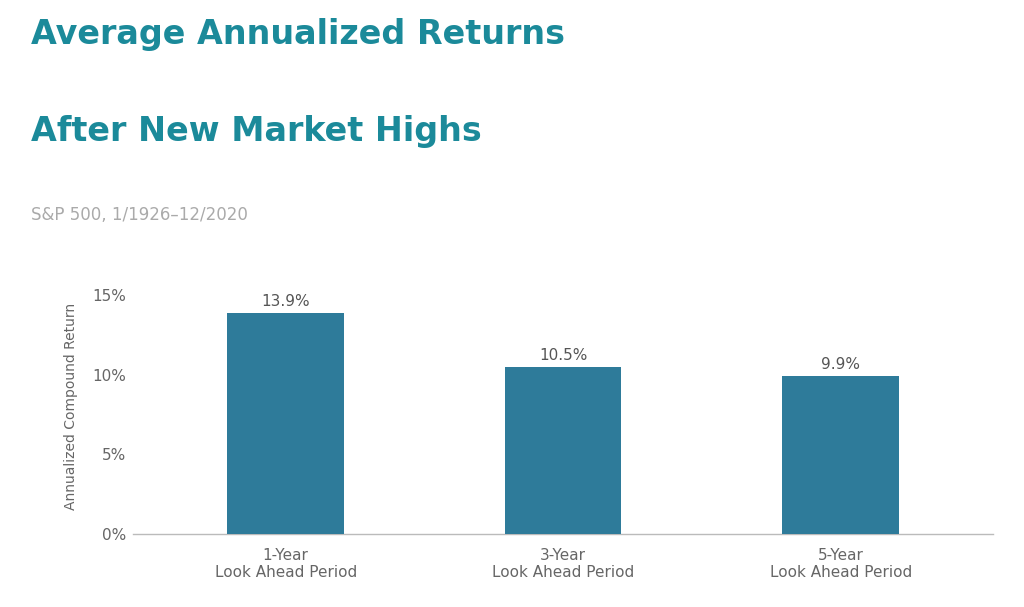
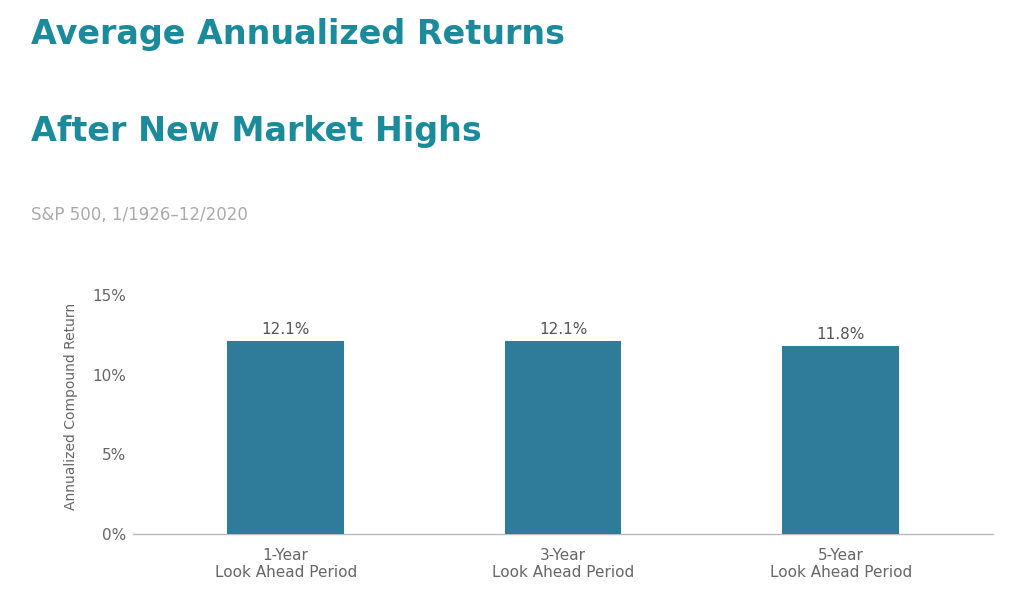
1-Year Look Ahead Period: 13.9% -> 12.1%
3-Year Look Ahead Period: 10.5% -> 12.1%
5-Year Look Ahead Period: 9.9% -> 11.8%
